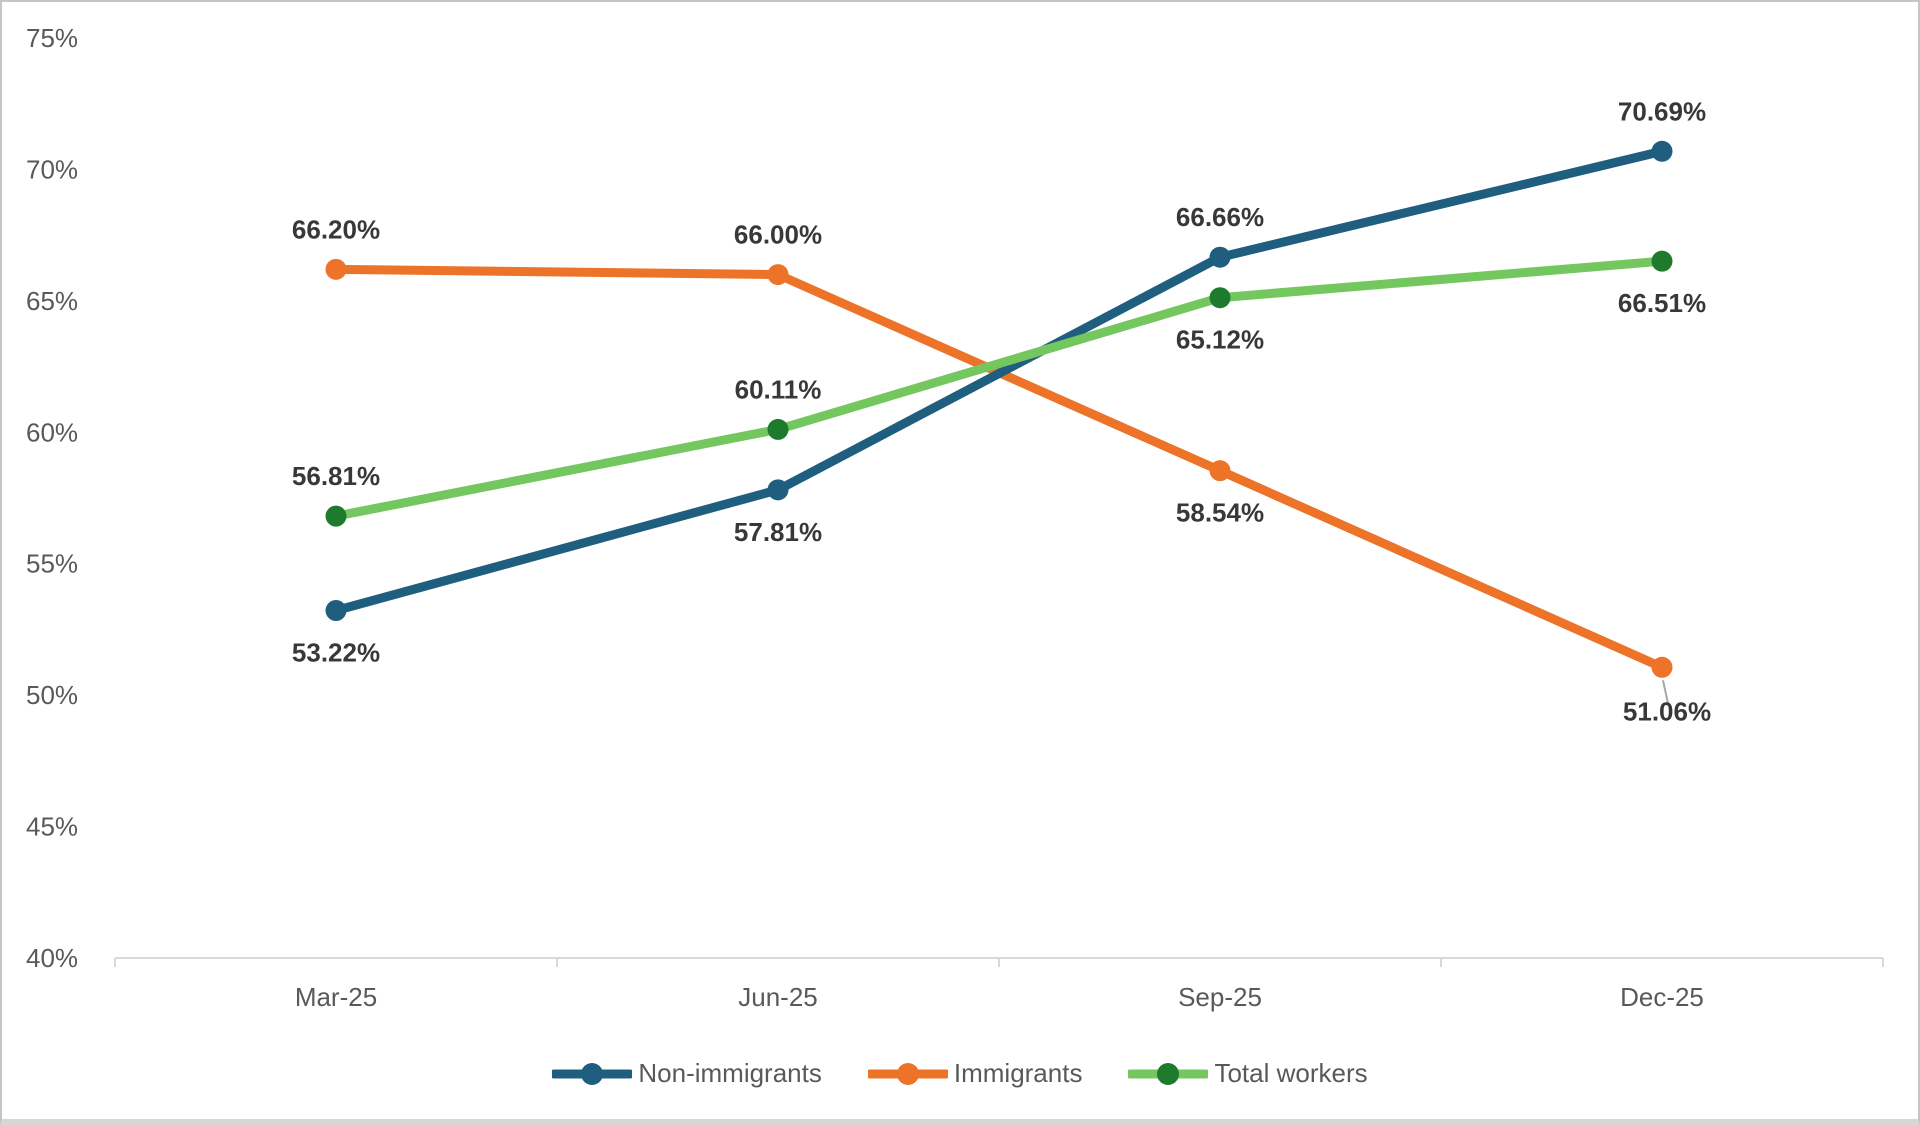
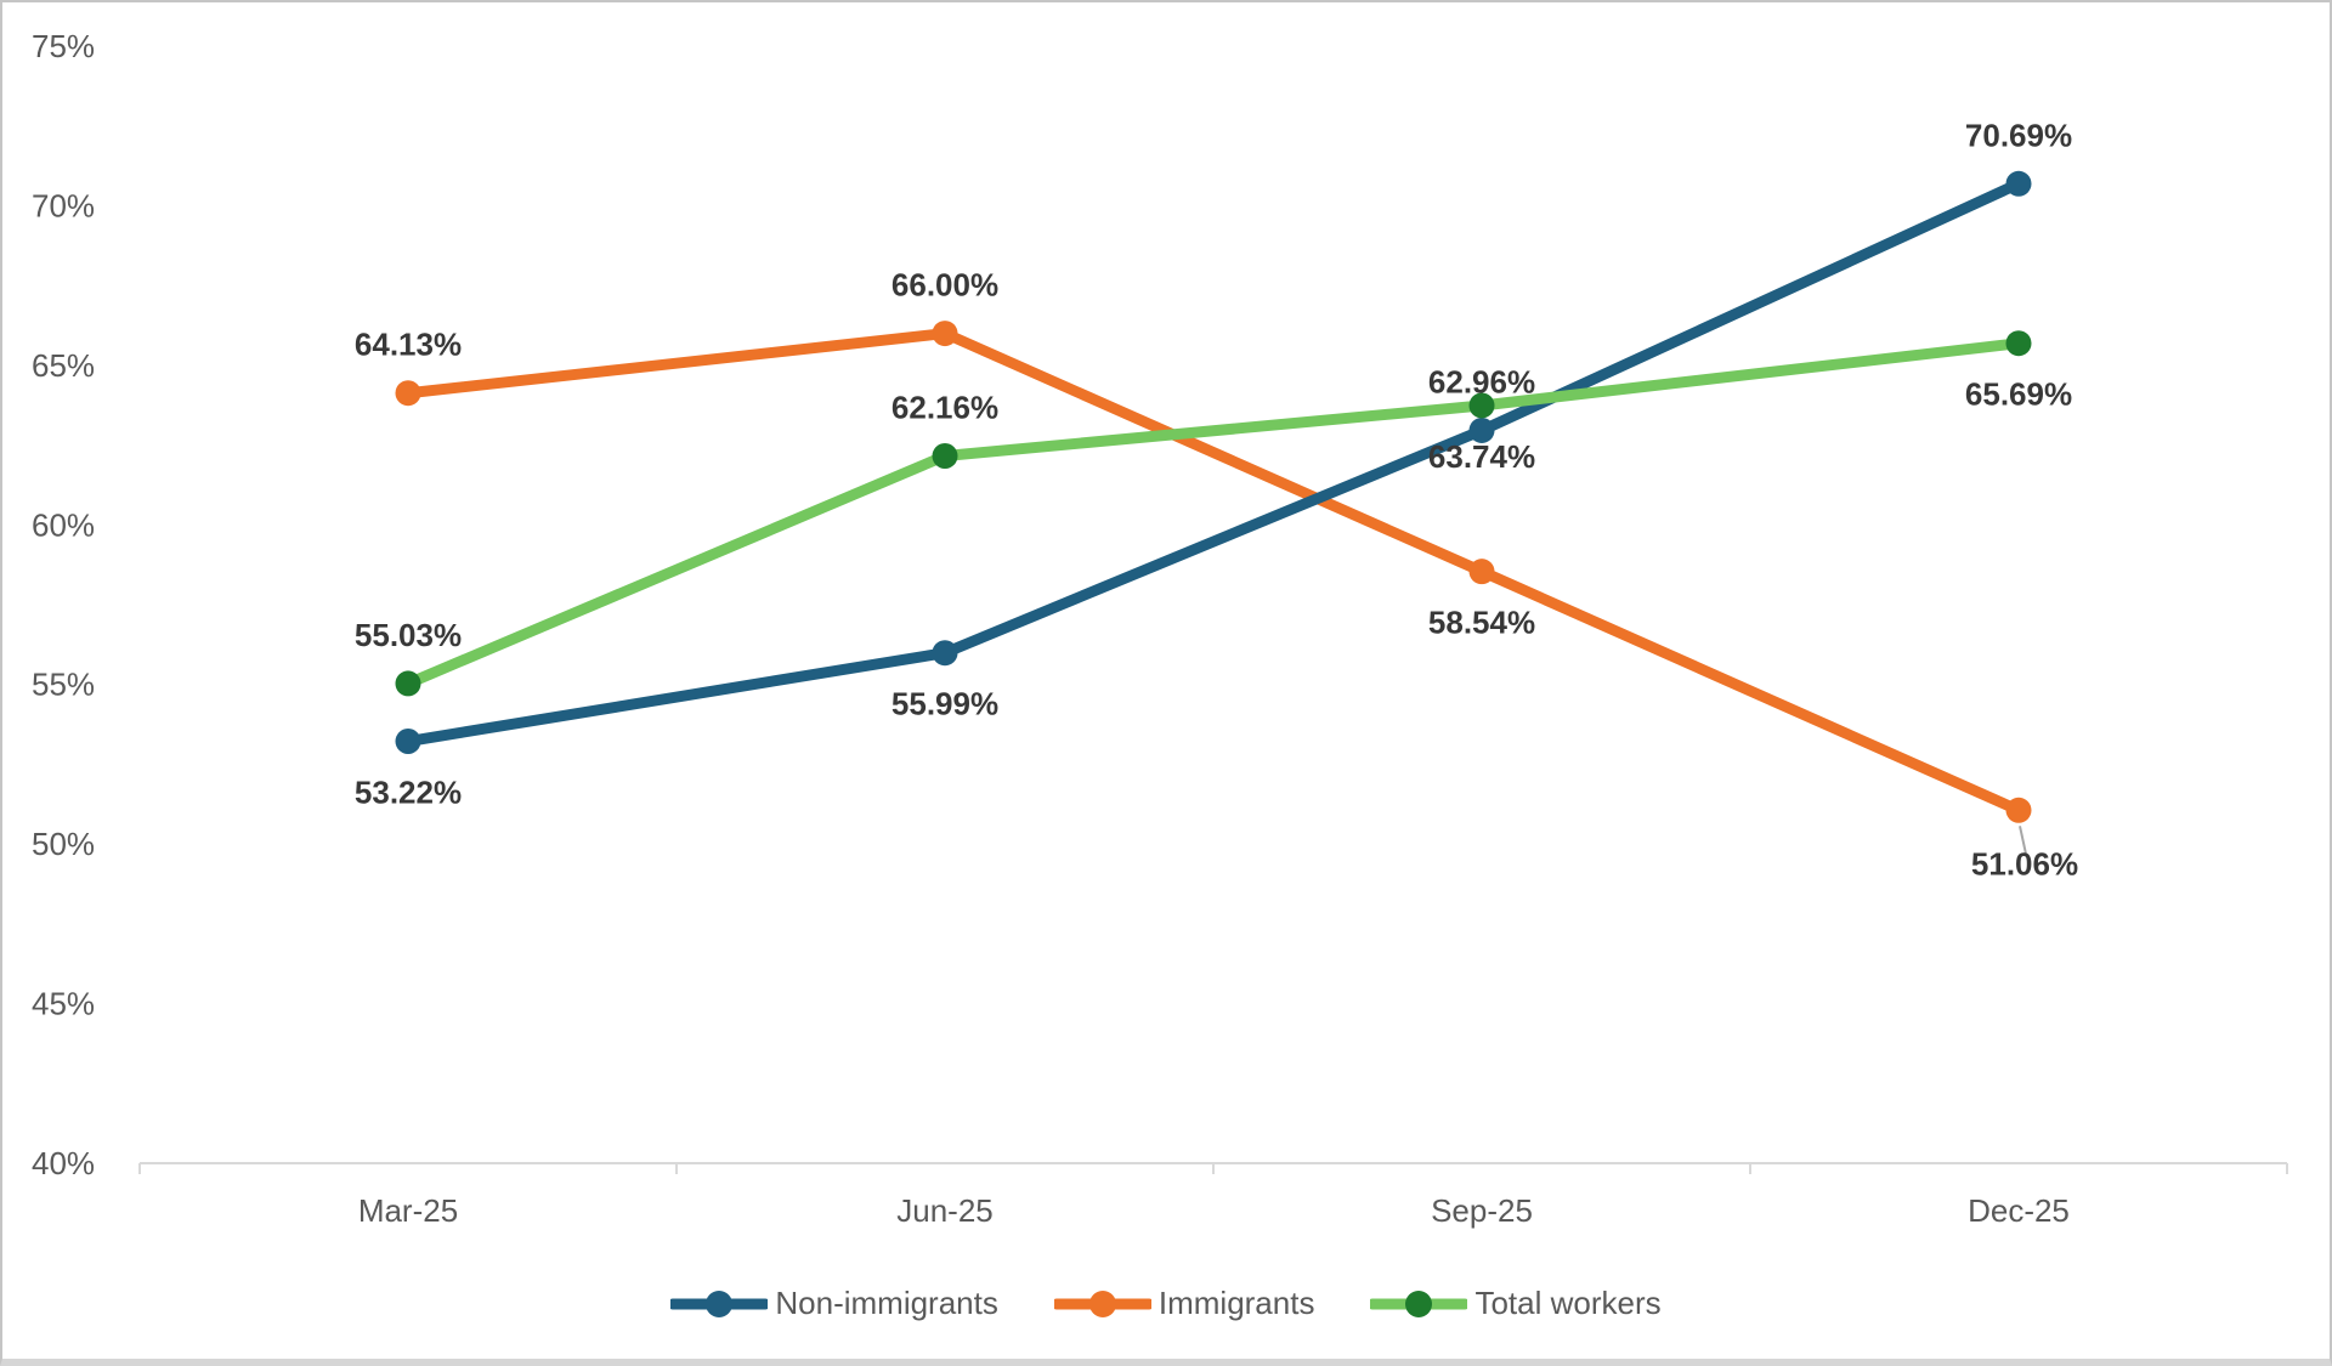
Immigrants/Mar-25: 66.20% -> 64.13%
Total workers/Mar-25: 56.81% -> 55.03%
Non-immigrants/Jun-25: 57.81% -> 55.99%
Total workers/Jun-25: 60.11% -> 62.16%
Non-immigrants/Sep-25: 66.66% -> 62.96%
Total workers/Sep-25: 65.12% -> 63.74%
Total workers/Dec-25: 66.51% -> 65.69%
